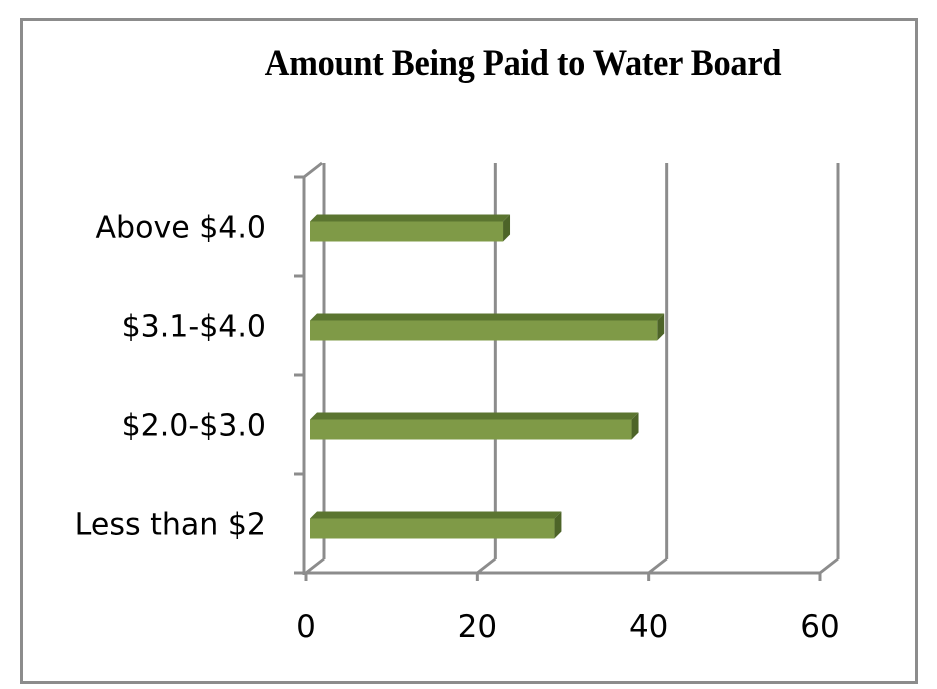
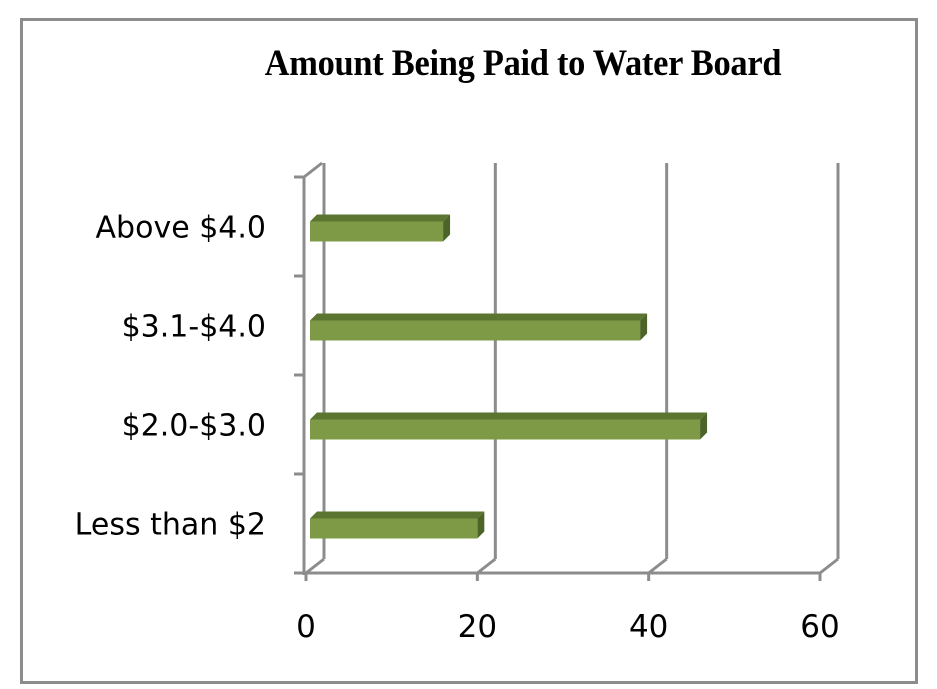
Less than $2: 29 -> 20
$2.0-$3.0: 38 -> 46
$3.1-$4.0: 41 -> 39
Above $4.0: 23 -> 16
